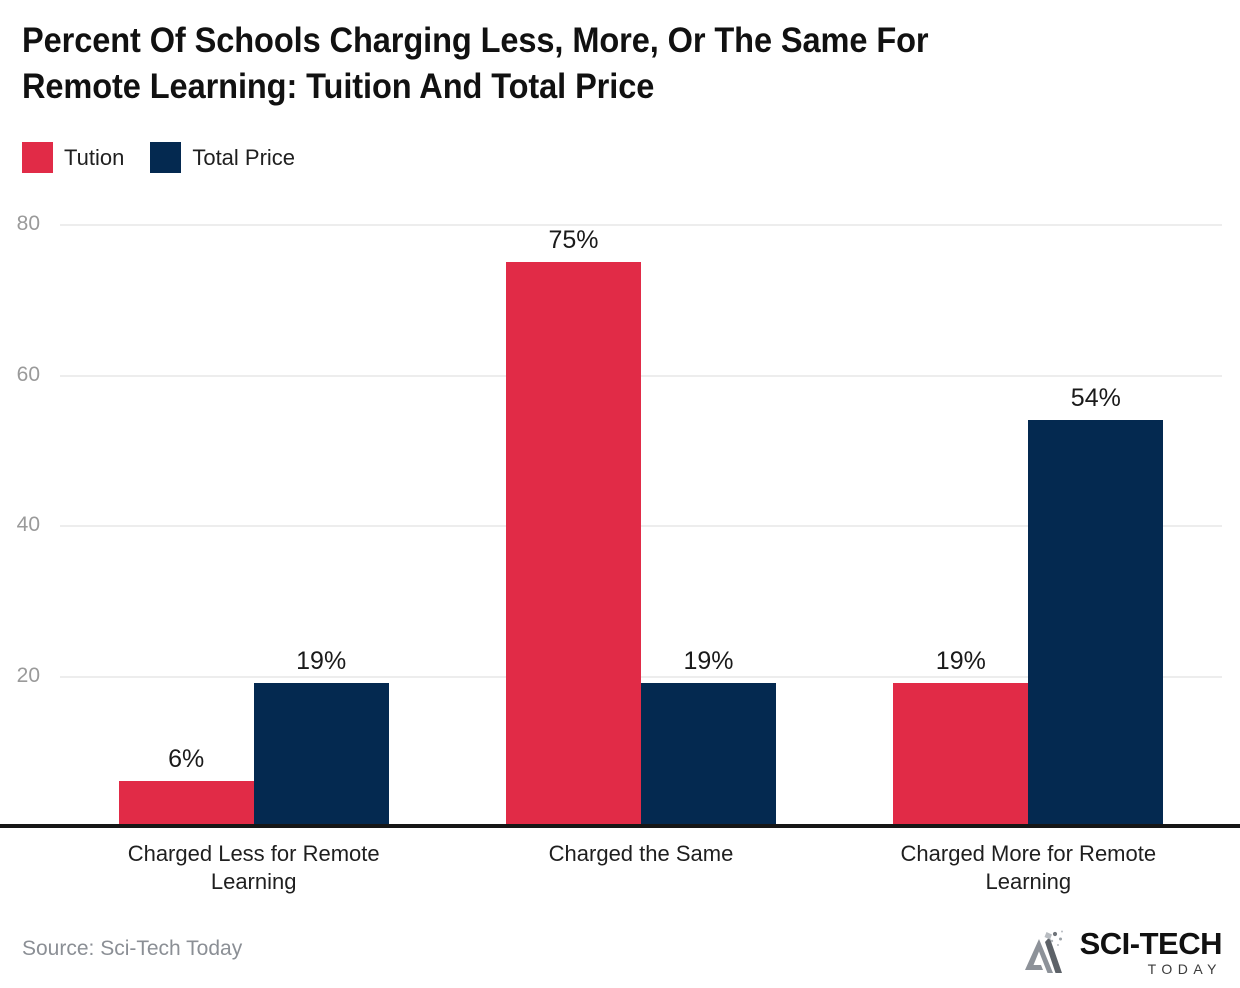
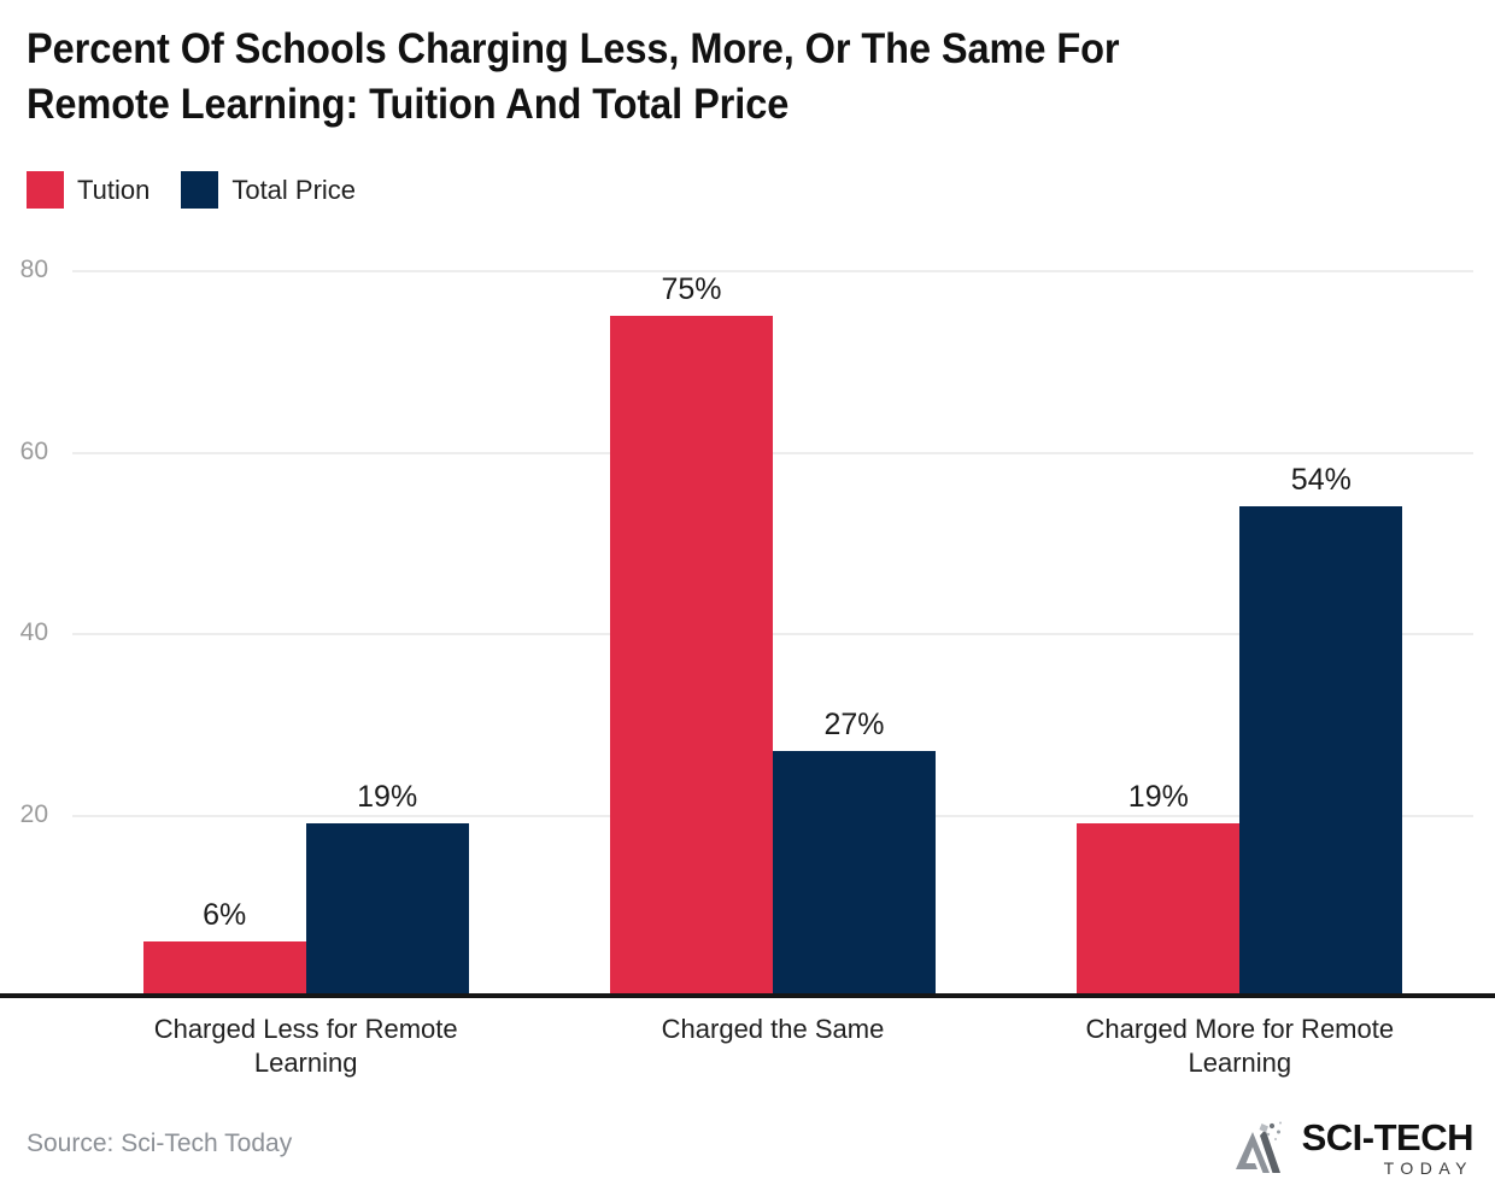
Total Price/Charged the Same: 19% -> 27%
